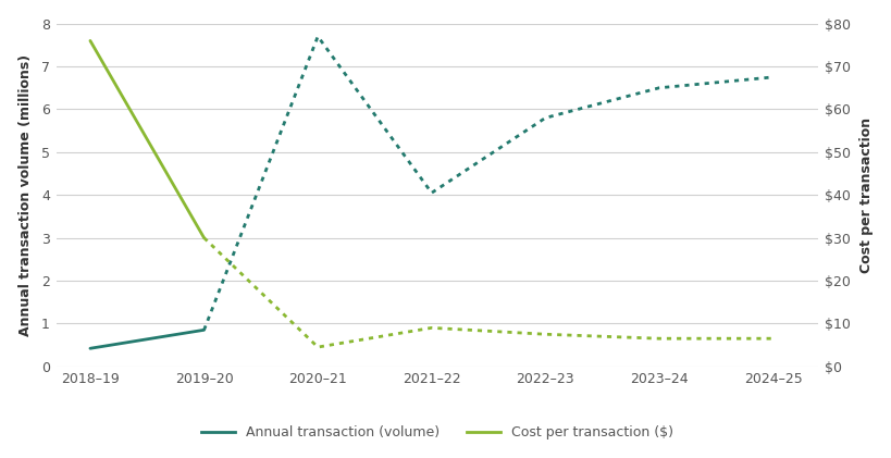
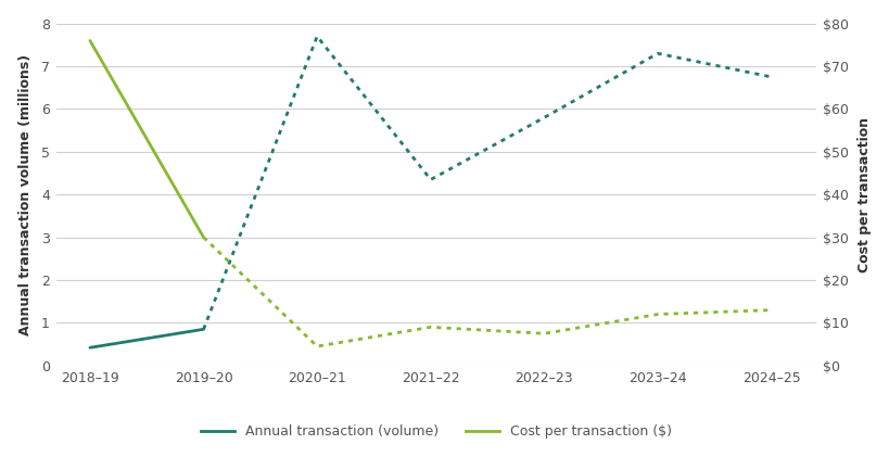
Annual transaction (volume)/2021–22: 4.05 -> 4.35
Annual transaction (volume)/2023–24: 6.50 -> 7.30
Cost per transaction ($)/2023–24: $6.5 -> $12.0
Cost per transaction ($)/2024–25: $6.5 -> $13.0
